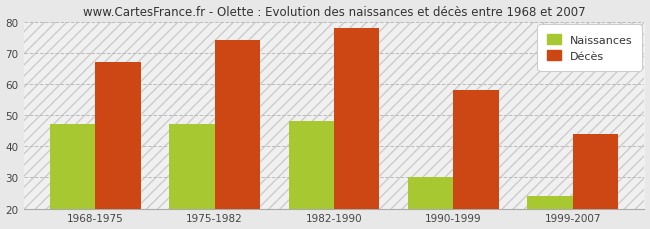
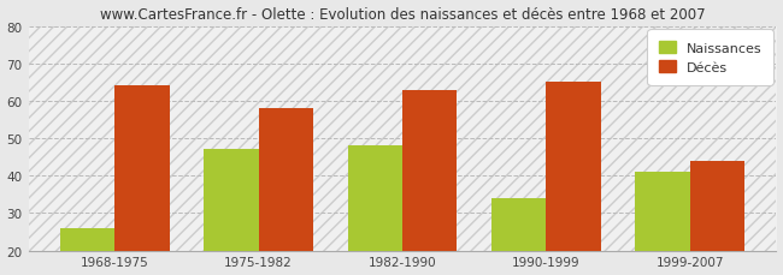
Naissances/1968-1975: 47 -> 26
Décès/1968-1975: 67 -> 64
Décès/1975-1982: 74 -> 58
Décès/1982-1990: 78 -> 63
Naissances/1990-1999: 30 -> 34
Décès/1990-1999: 58 -> 65
Naissances/1999-2007: 24 -> 41
